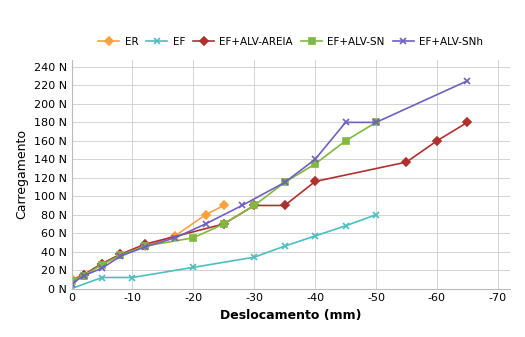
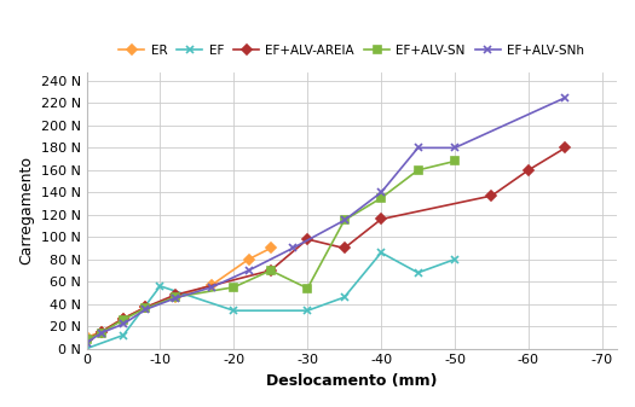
EF/-10: 12 N -> 56 N
EF/-20: 23 N -> 34 N
EF+ALV-AREIA/-30: 90 N -> 98 N
EF+ALV-SN/-30: 90 N -> 54 N
EF/-40: 57 N -> 86 N
EF+ALV-SN/-50: 180 N -> 168 N
